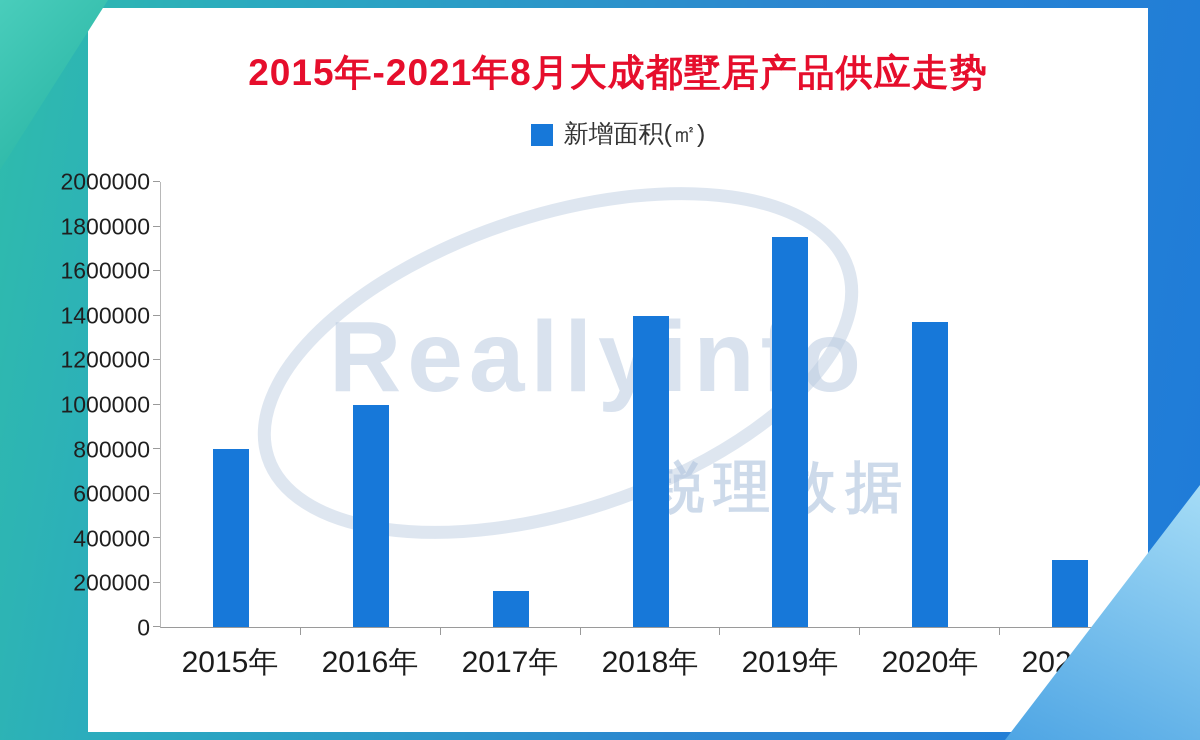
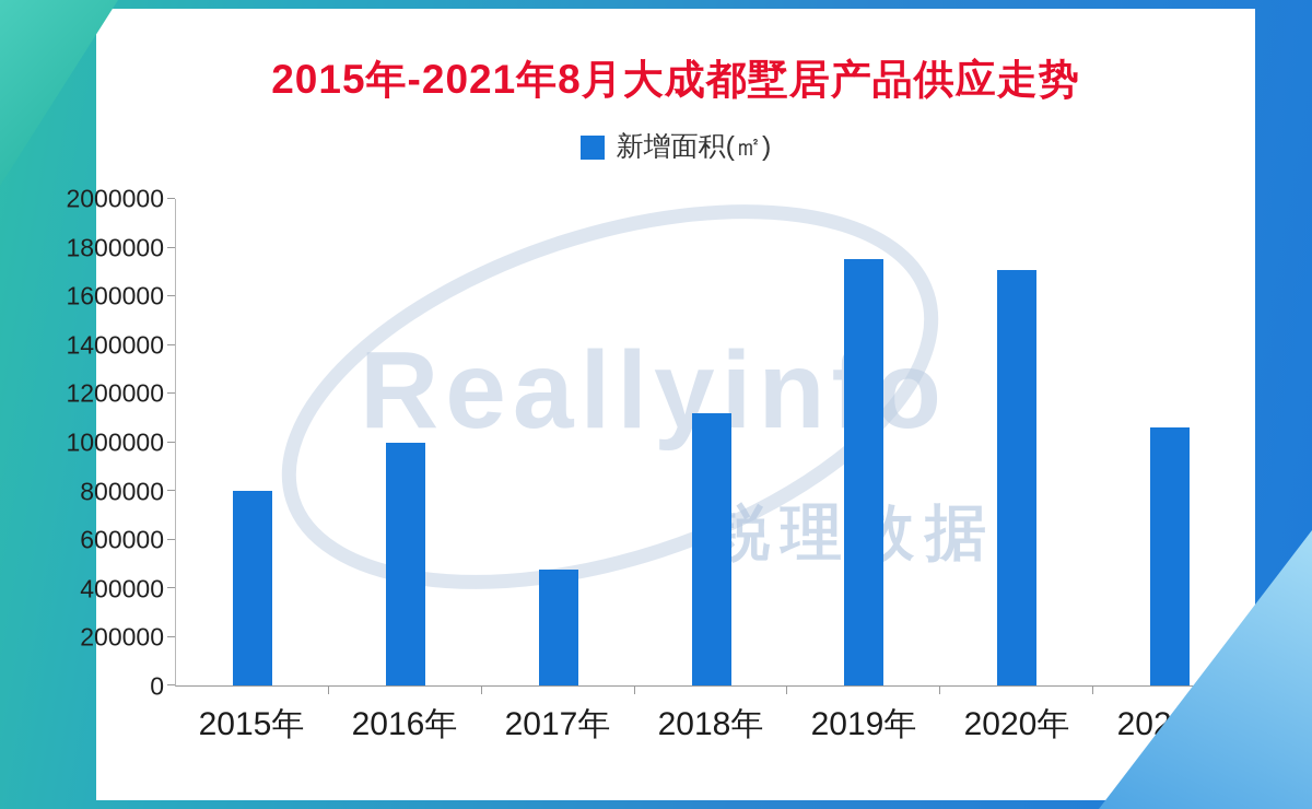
2017年: 160000 -> 480000
2018年: 1400000 -> 1120000
2020年: 1370000 -> 1710000
2021年: 300000 -> 1060000
